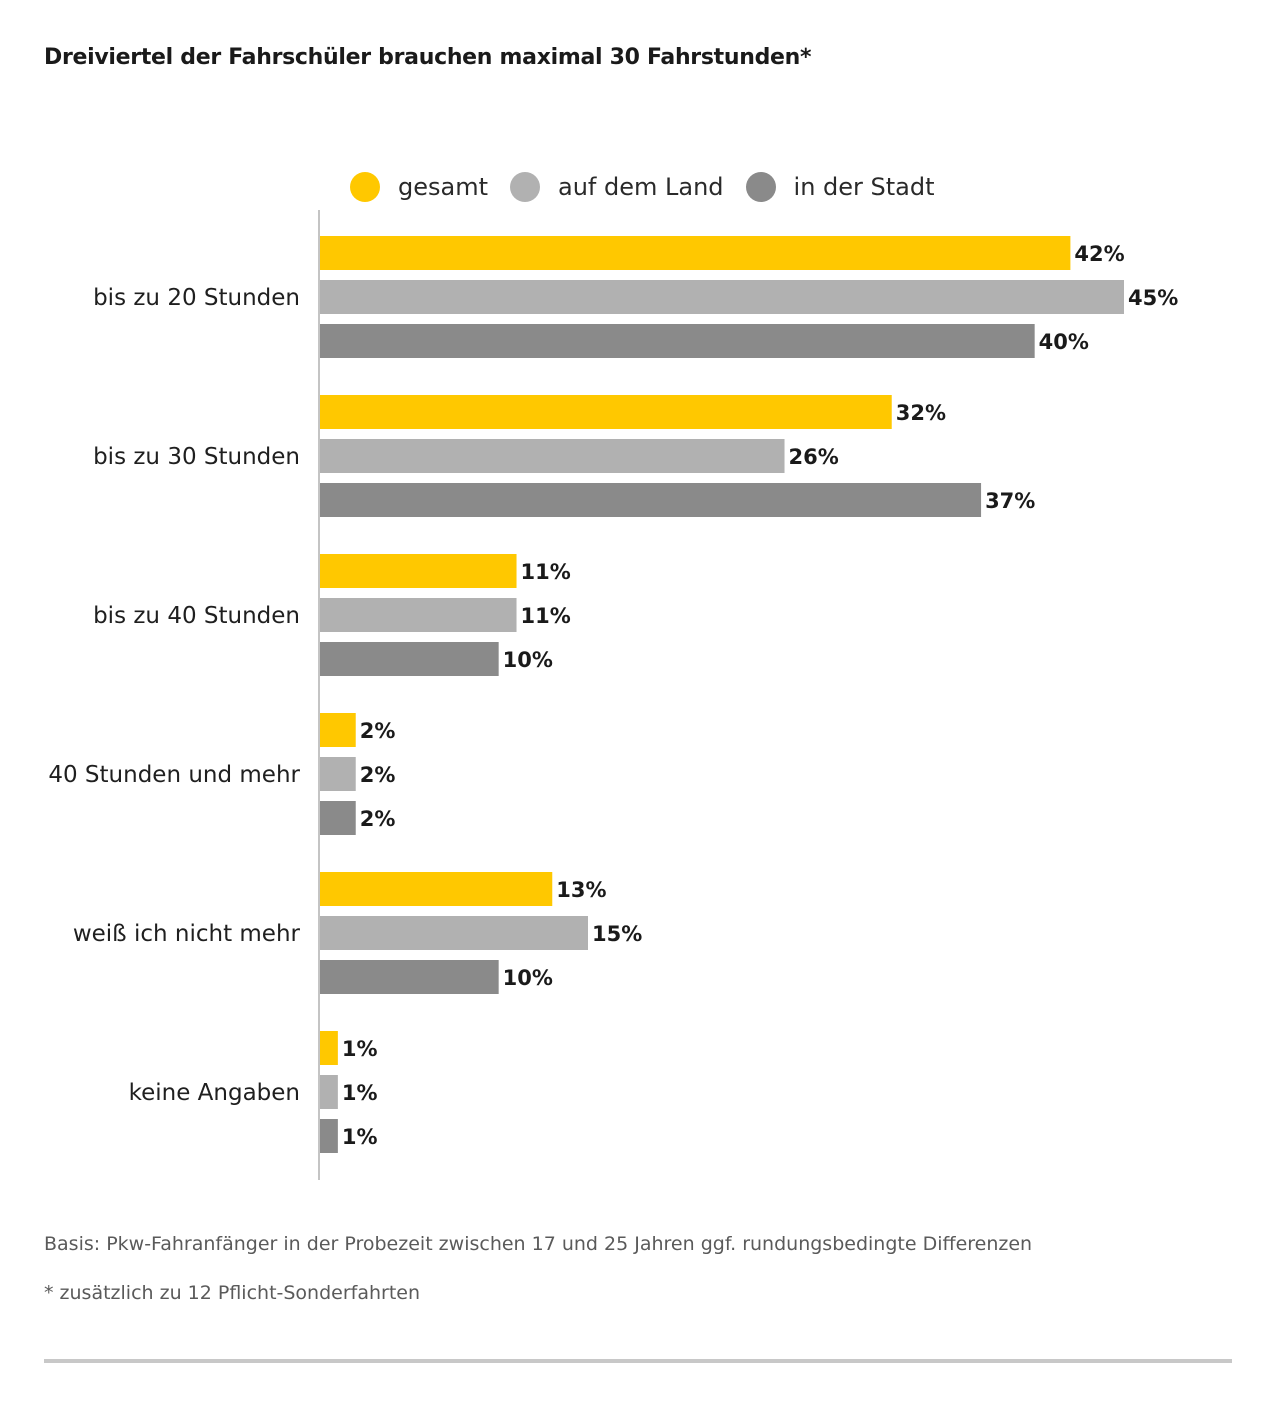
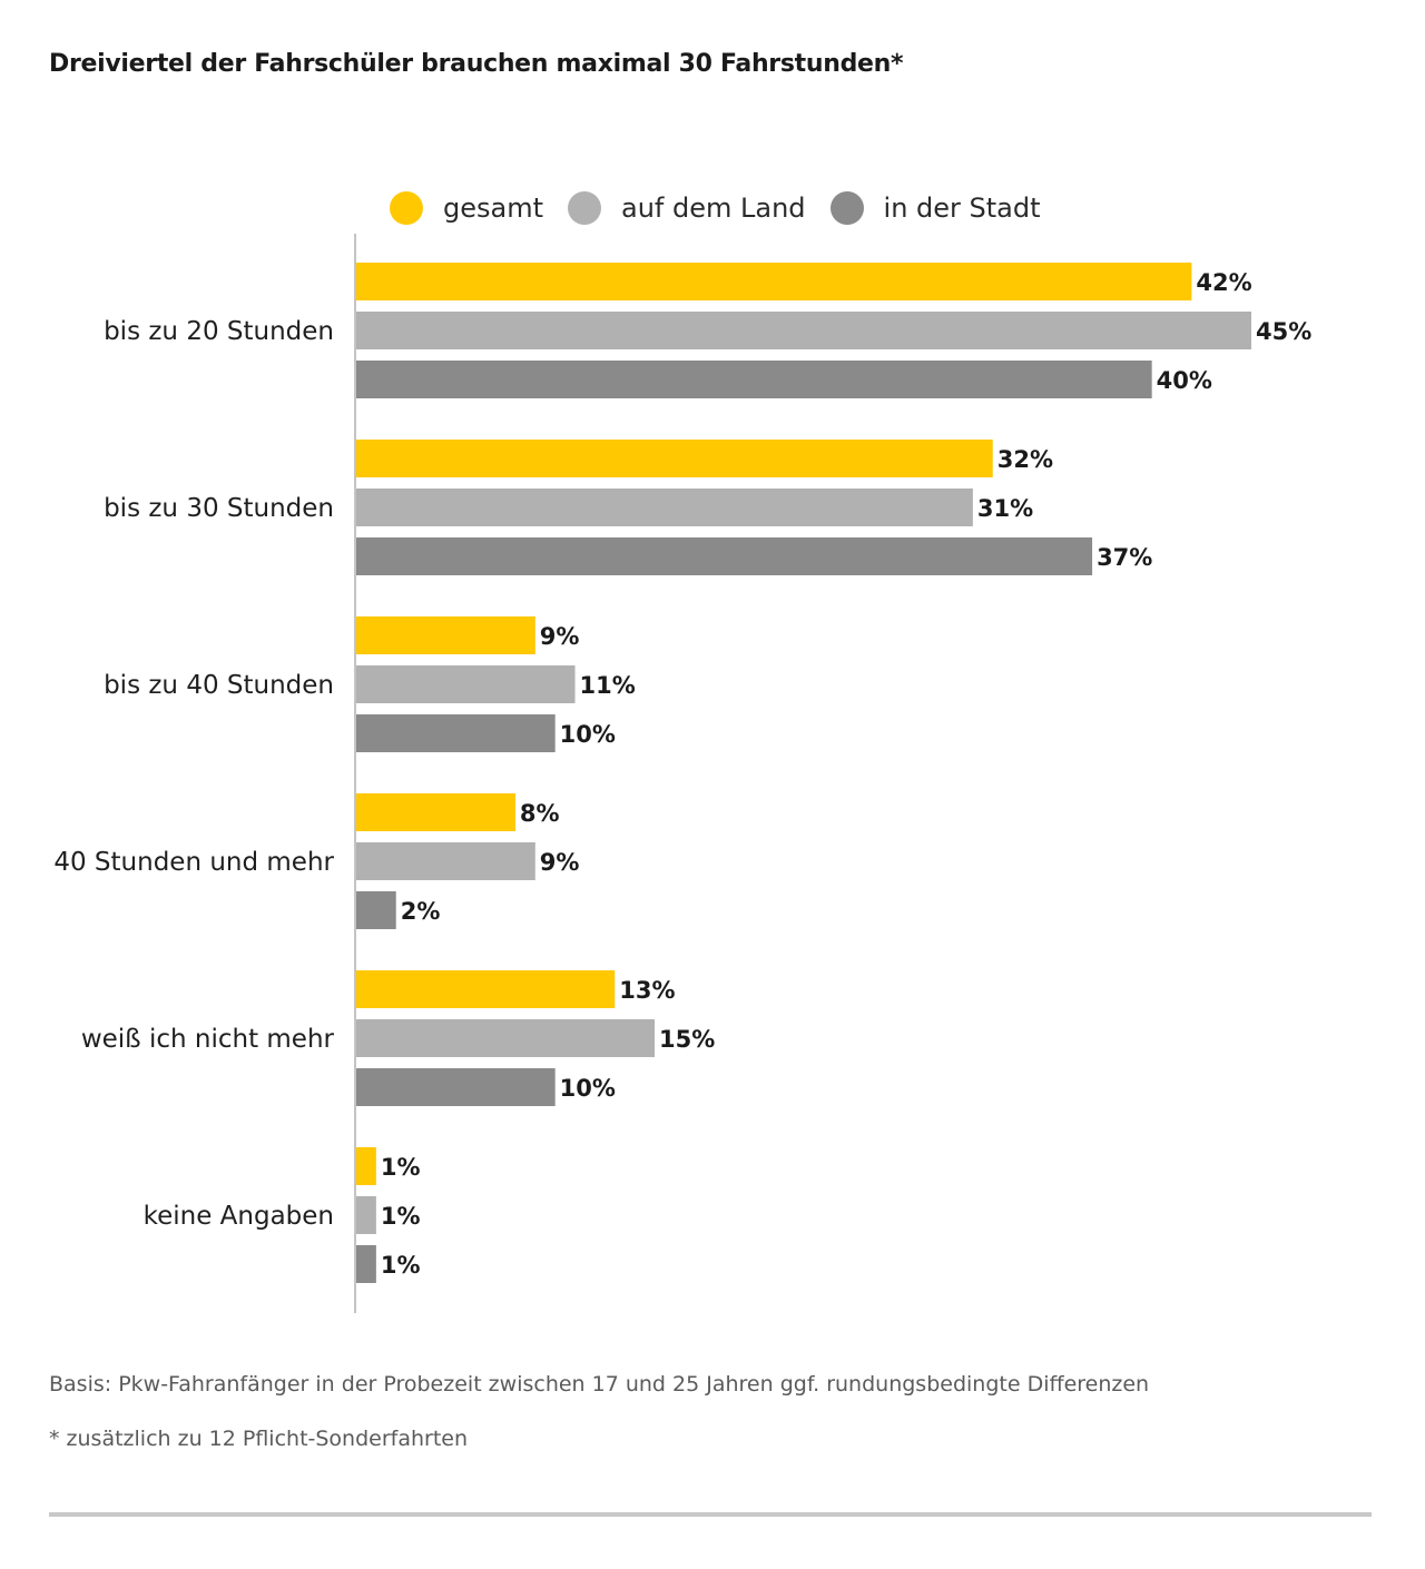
auf dem Land/bis zu 30 Stunden: 26% -> 31%
gesamt/bis zu 40 Stunden: 11% -> 9%
gesamt/40 Stunden und mehr: 2% -> 8%
auf dem Land/40 Stunden und mehr: 2% -> 9%
